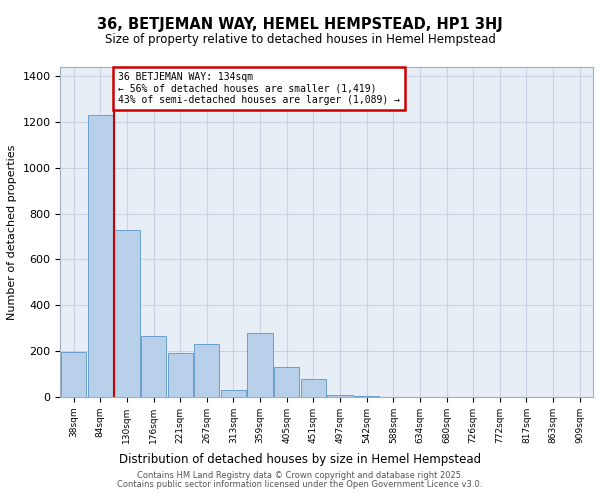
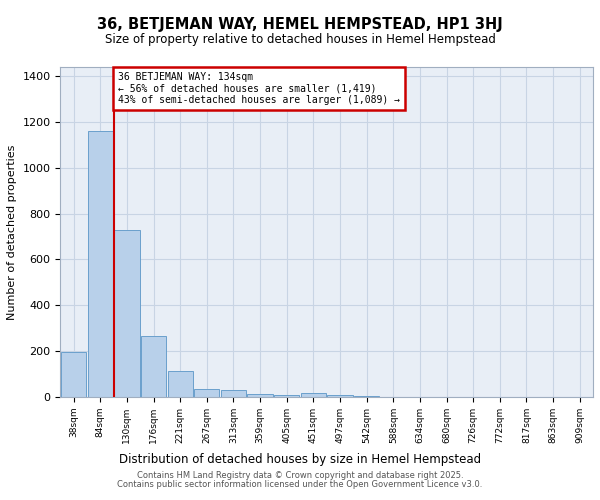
84sqm: 1230 -> 1160
221sqm: 190 -> 115
267sqm: 230 -> 35
359sqm: 280 -> 12
405sqm: 130 -> 8
451sqm: 80 -> 18
